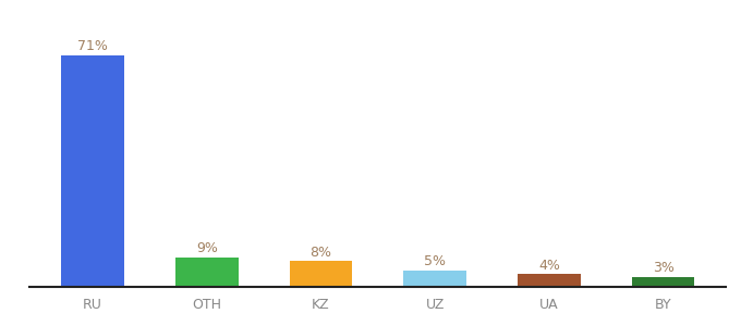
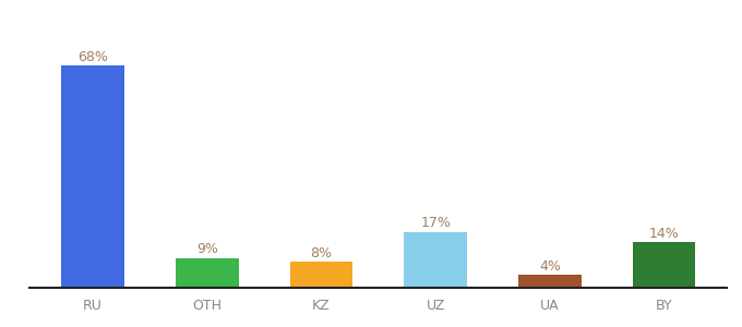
RU: 71% -> 68%
UZ: 5% -> 17%
BY: 3% -> 14%
